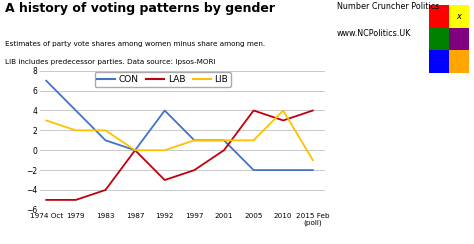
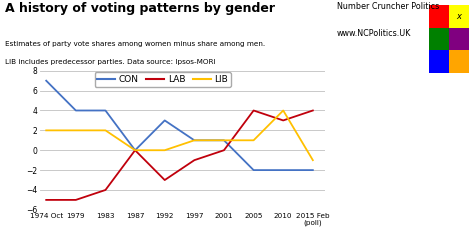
LIB/1974 Oct: 3 -> 2
CON/1983: 1 -> 4
CON/1992: 4 -> 3
LAB/1997: -2 -> -1
